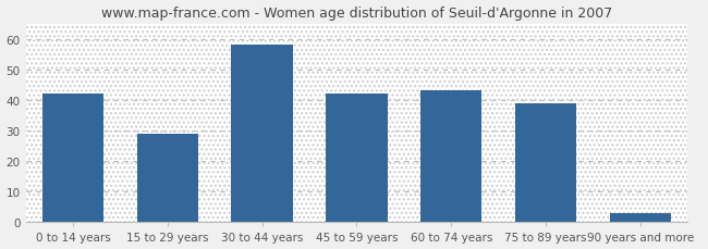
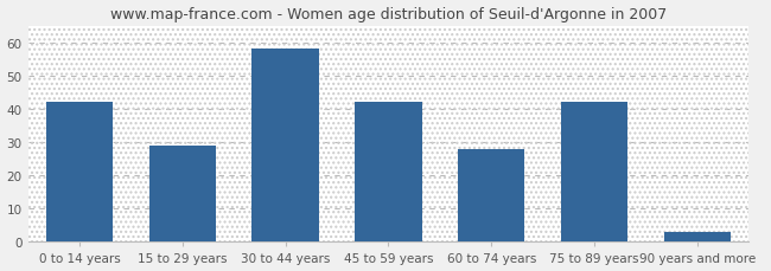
60 to 74 years: 43 -> 28
75 to 89 years: 39 -> 42
